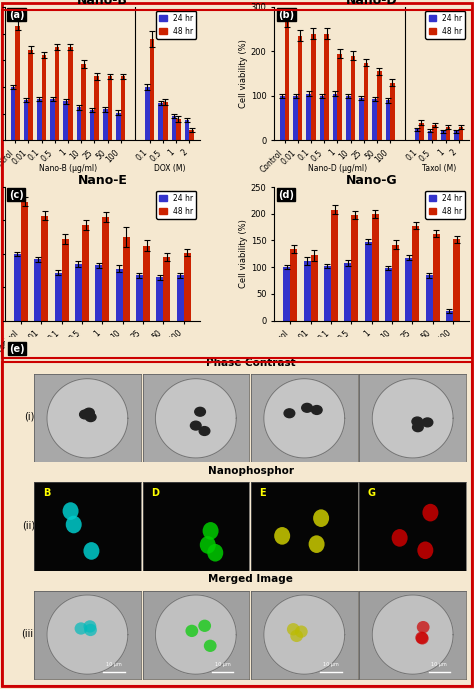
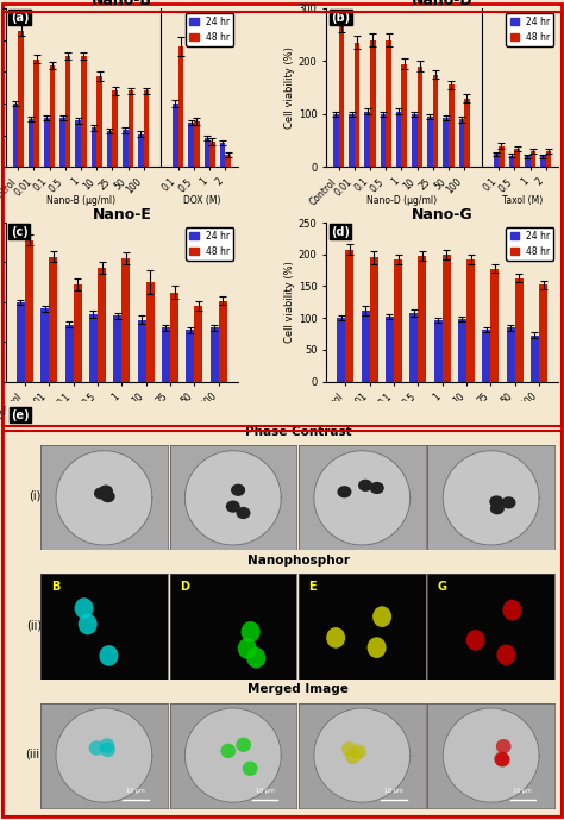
Nano-G/48 hr/Control: 134 -> 208
Nano-G/48 hr/0.01: 122 -> 195
Nano-G/48 hr/0.1: 208 -> 192
Nano-G/24 hr/1: 148 -> 97
Nano-G/48 hr/10: 142 -> 192
Nano-G/24 hr/25: 118 -> 82
Nano-G/24 hr/100: 18 -> 73
